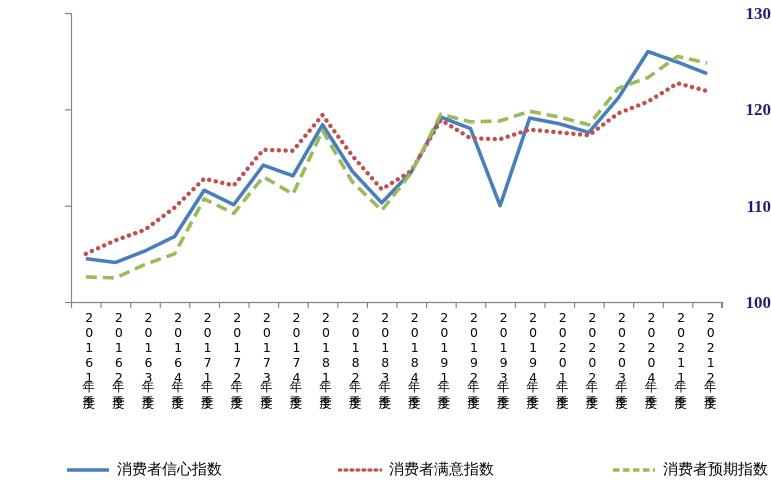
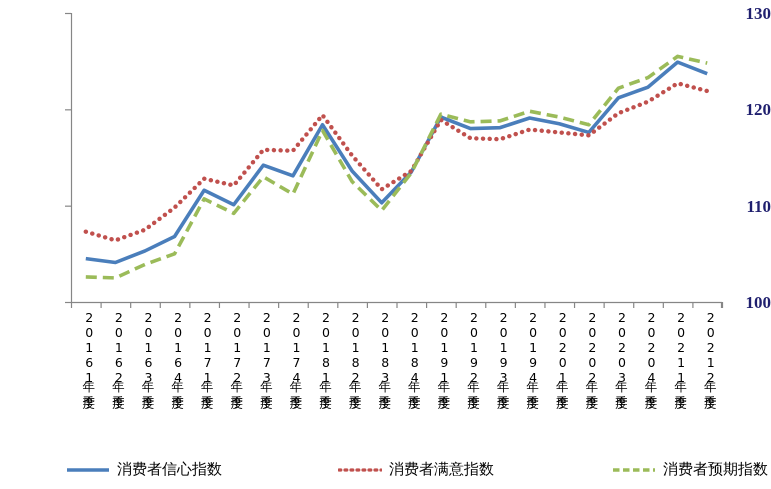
消费者满意指数/2016年1季度: 105 -> 107
消费者信心指数/2019年3季度: 110 -> 118
消费者信心指数/2020年4季度: 126 -> 122
